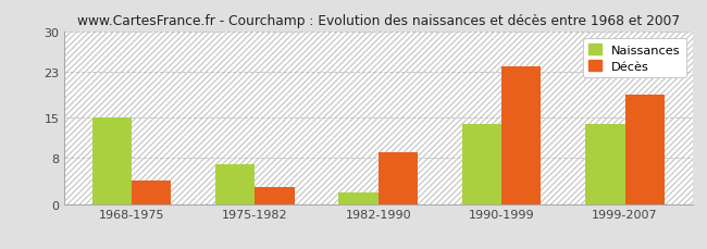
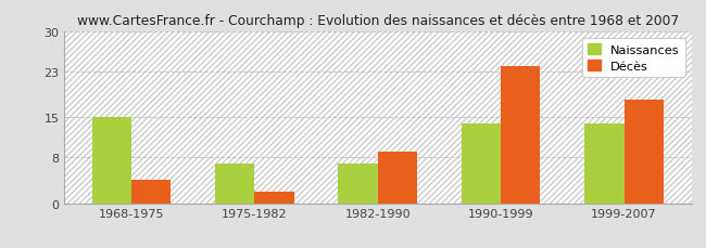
Décès/1975-1982: 3 -> 2
Naissances/1982-1990: 2 -> 7
Décès/1999-2007: 19 -> 18
